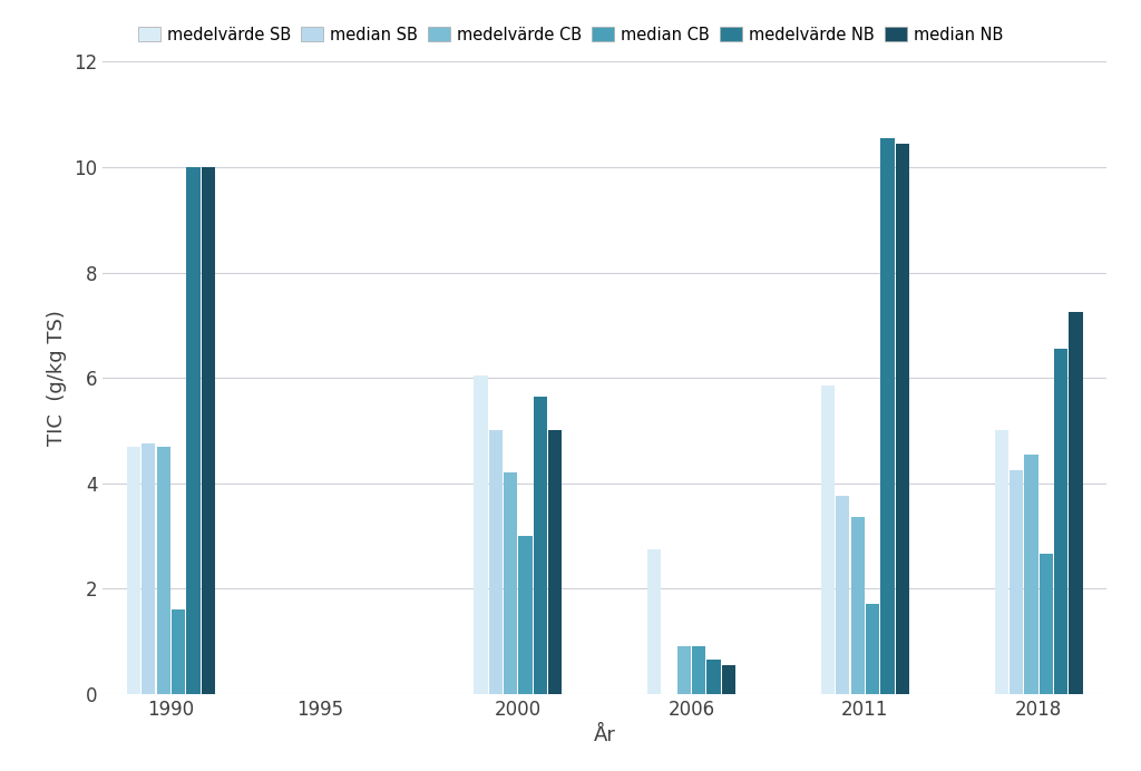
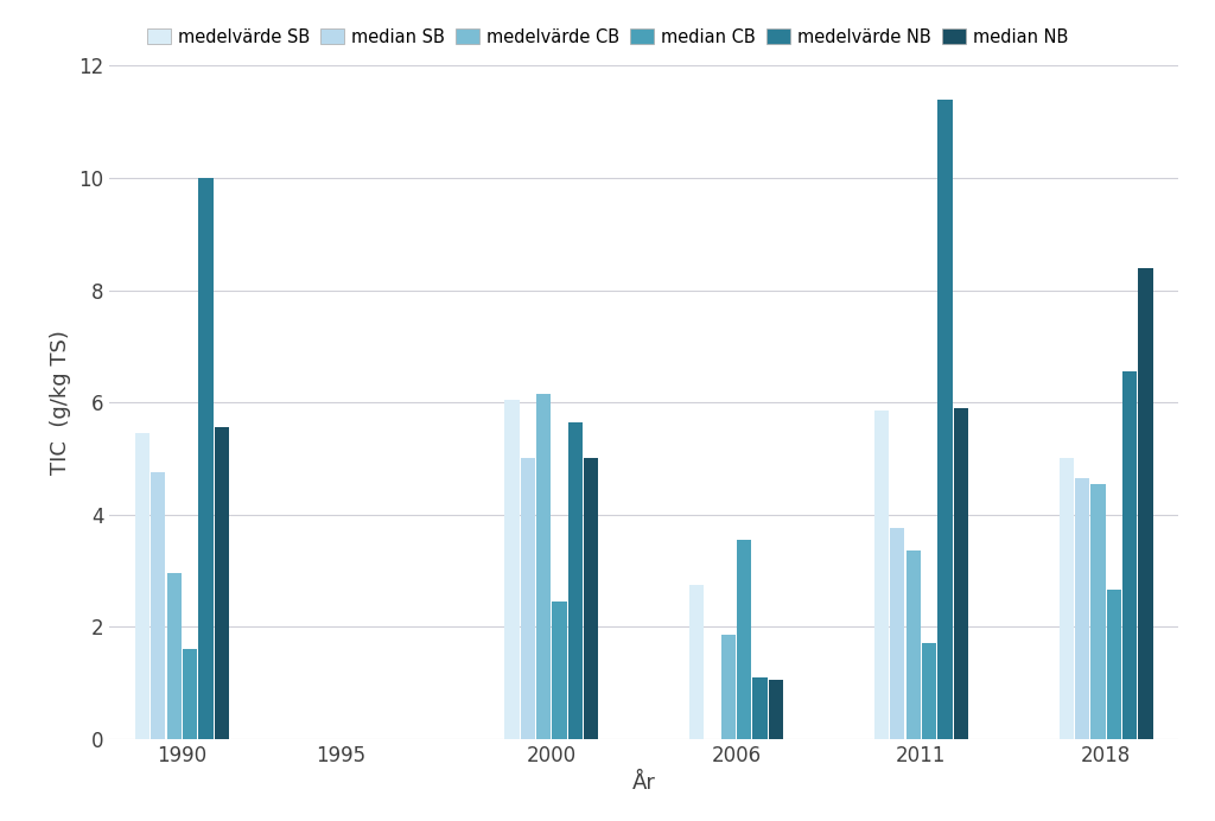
medelvärde SB/1990: 4.70 -> 5.45
medelvärde CB/1990: 4.70 -> 2.95
median NB/1990: 10.00 -> 5.55
medelvärde CB/2000: 4.20 -> 6.15
median CB/2000: 3.00 -> 2.45
medelvärde CB/2006: 0.90 -> 1.85
median CB/2006: 0.90 -> 3.55
medelvärde NB/2006: 0.65 -> 1.10
median NB/2006: 0.55 -> 1.05
medelvärde NB/2011: 10.55 -> 11.40
median NB/2011: 10.45 -> 5.90
median SB/2018: 4.25 -> 4.65
median NB/2018: 7.25 -> 8.40
